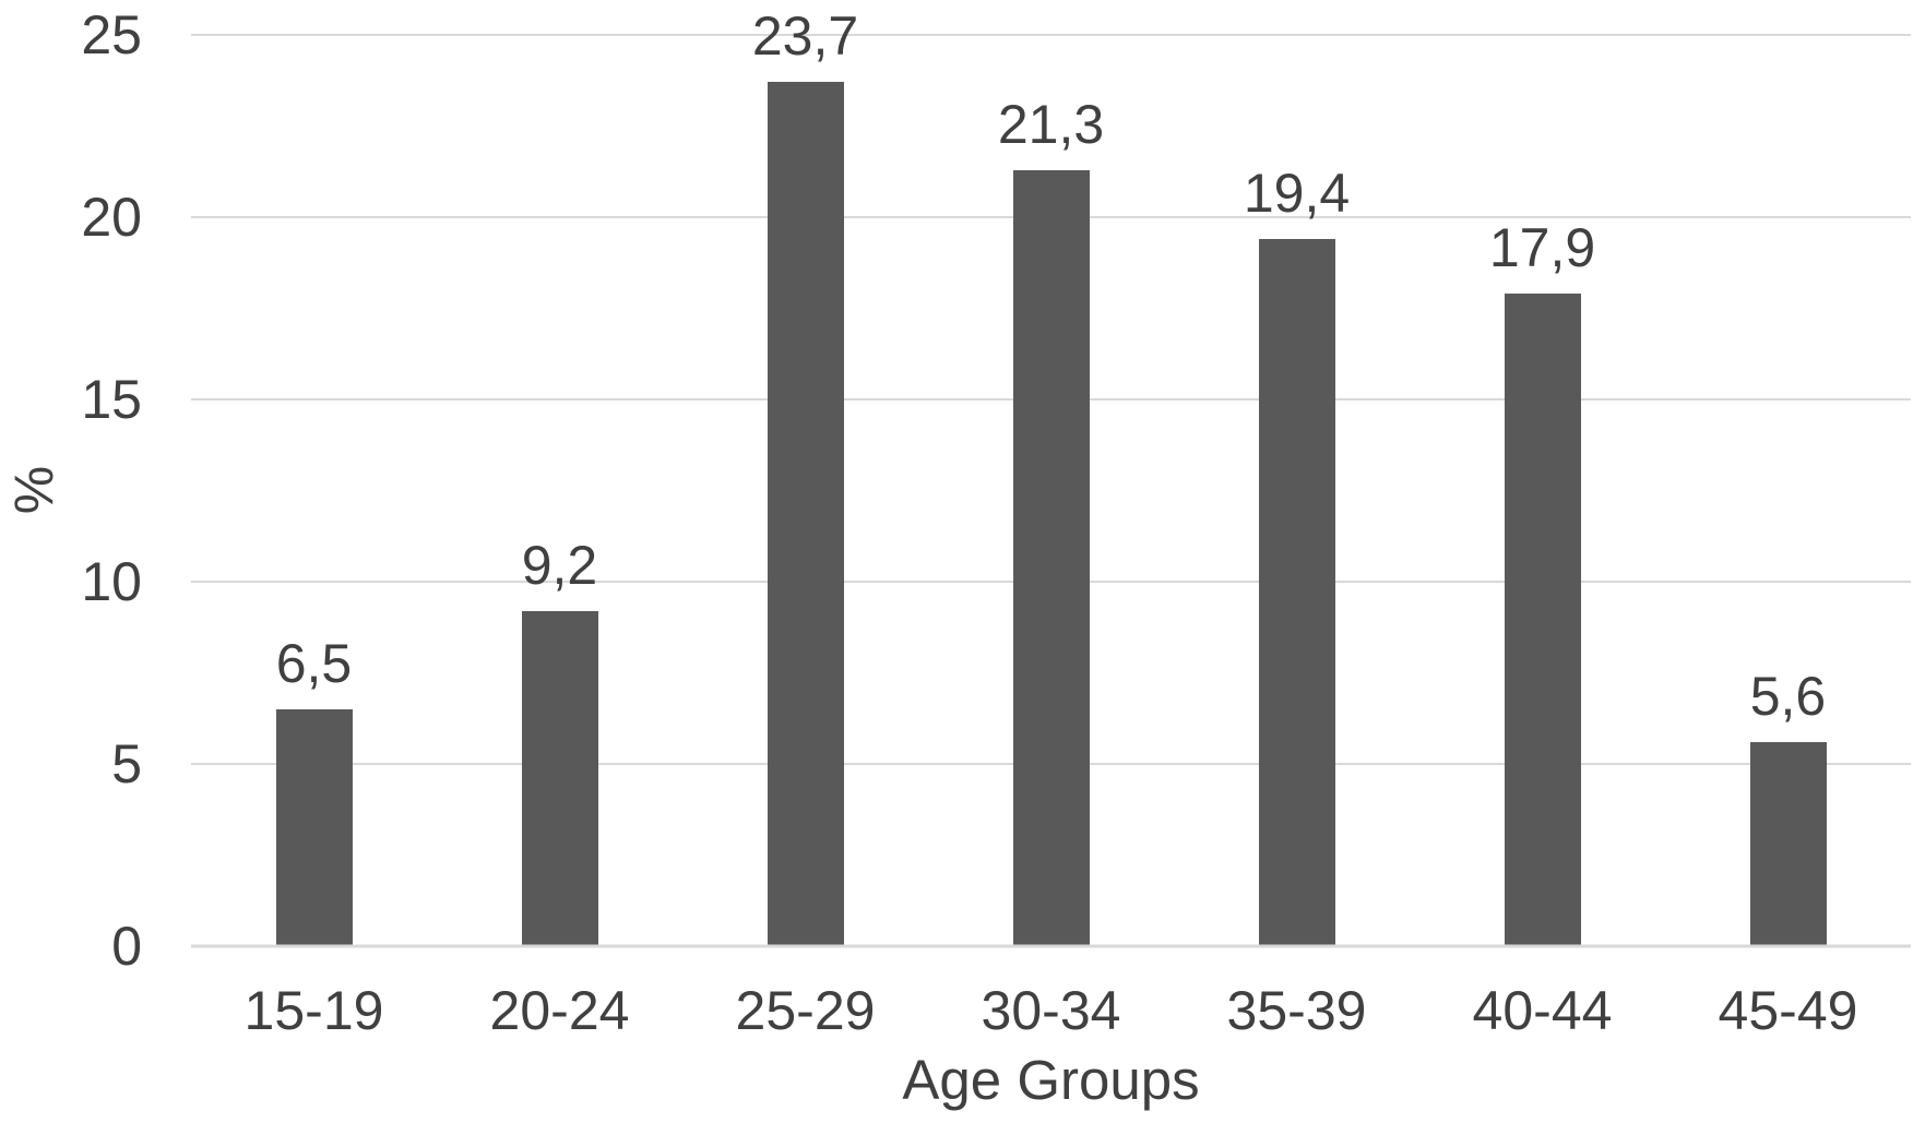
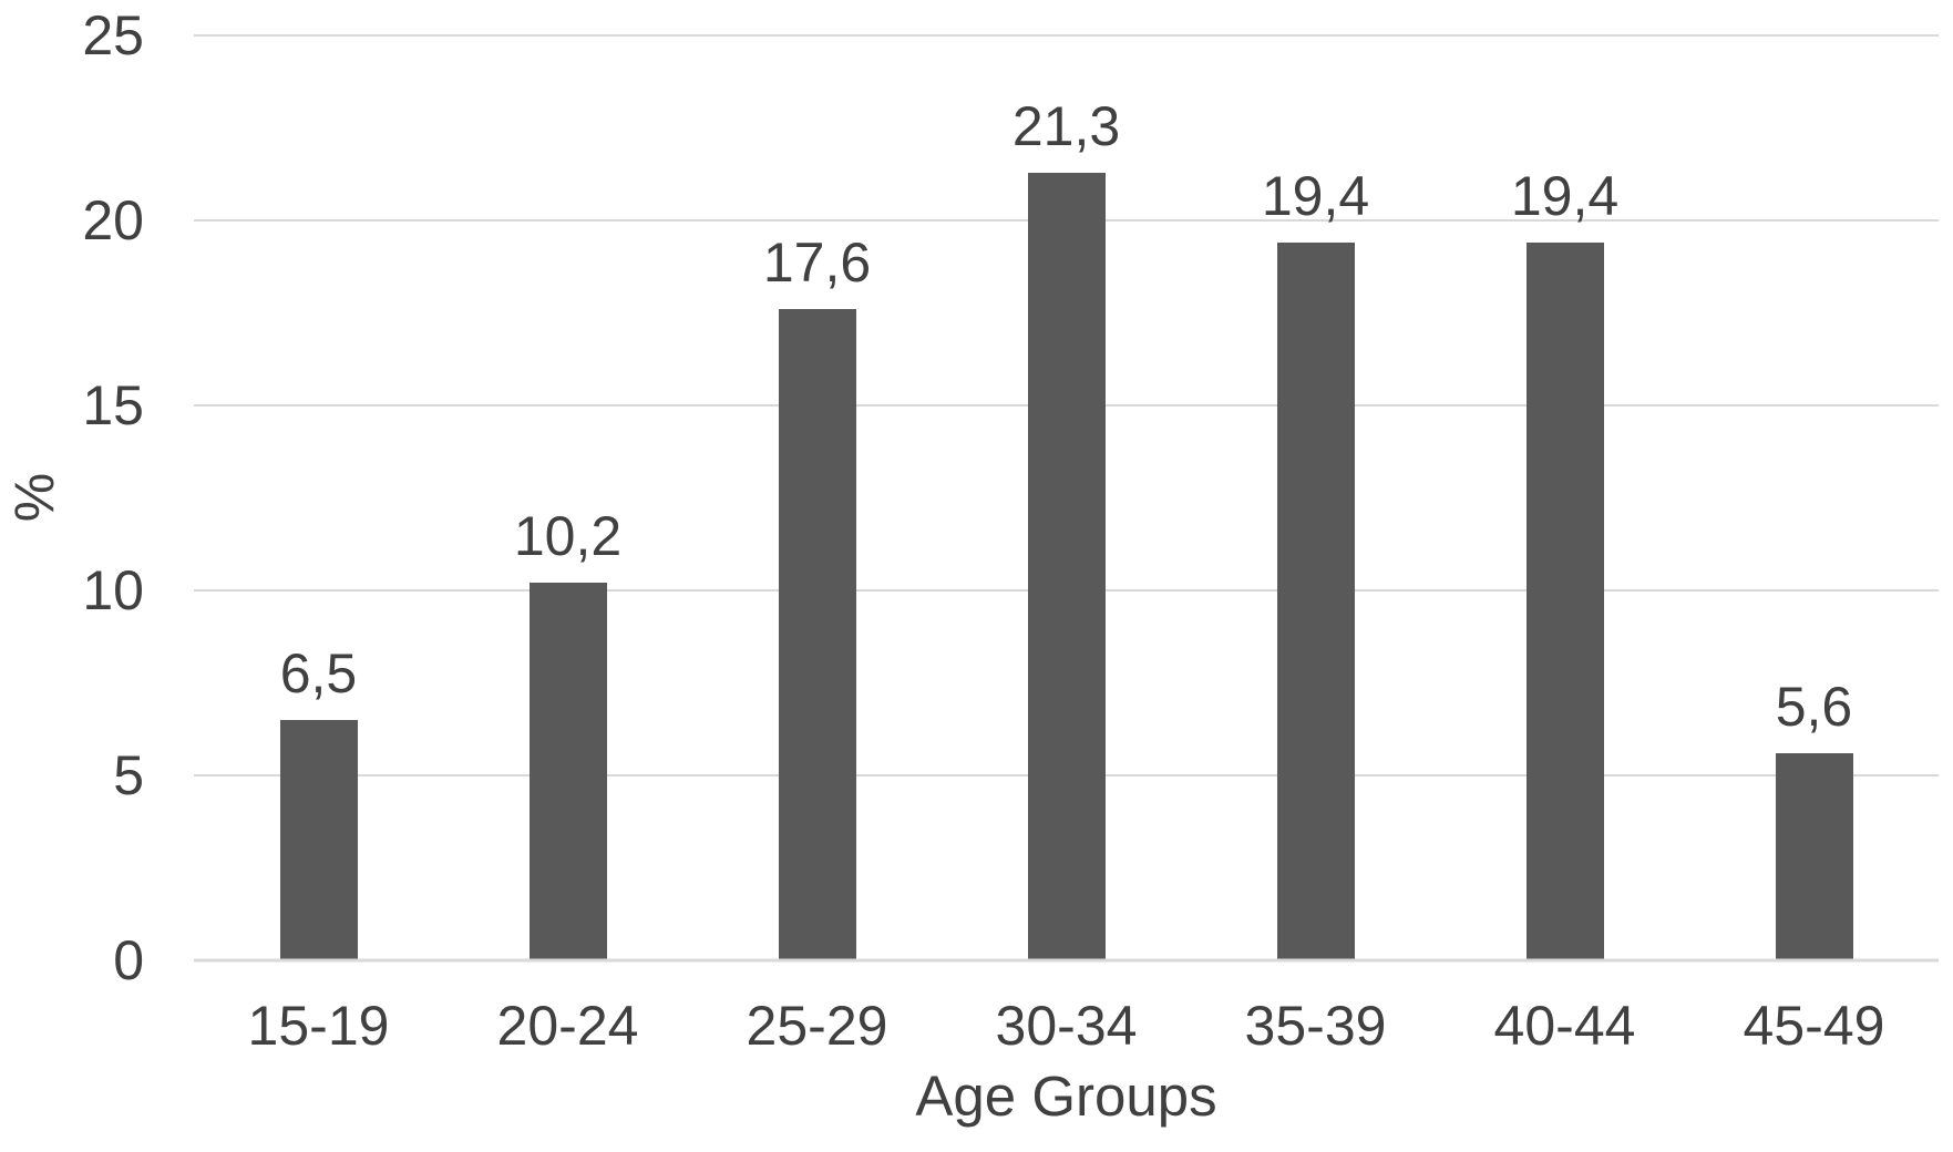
20-24: 9,2 -> 10,2
25-29: 23,7 -> 17,6
40-44: 17,9 -> 19,4
